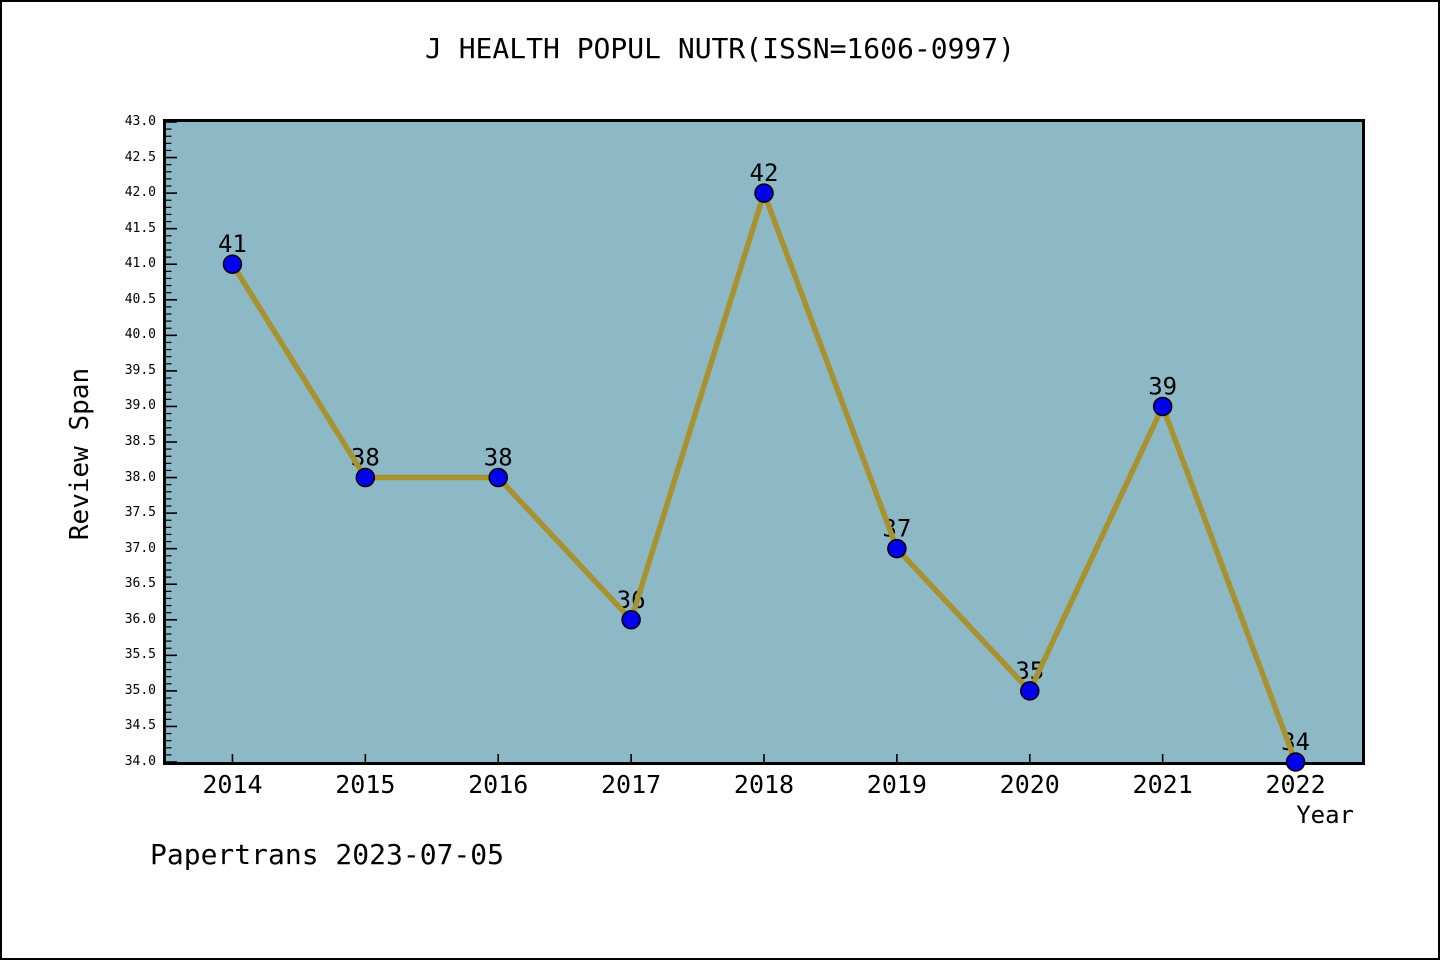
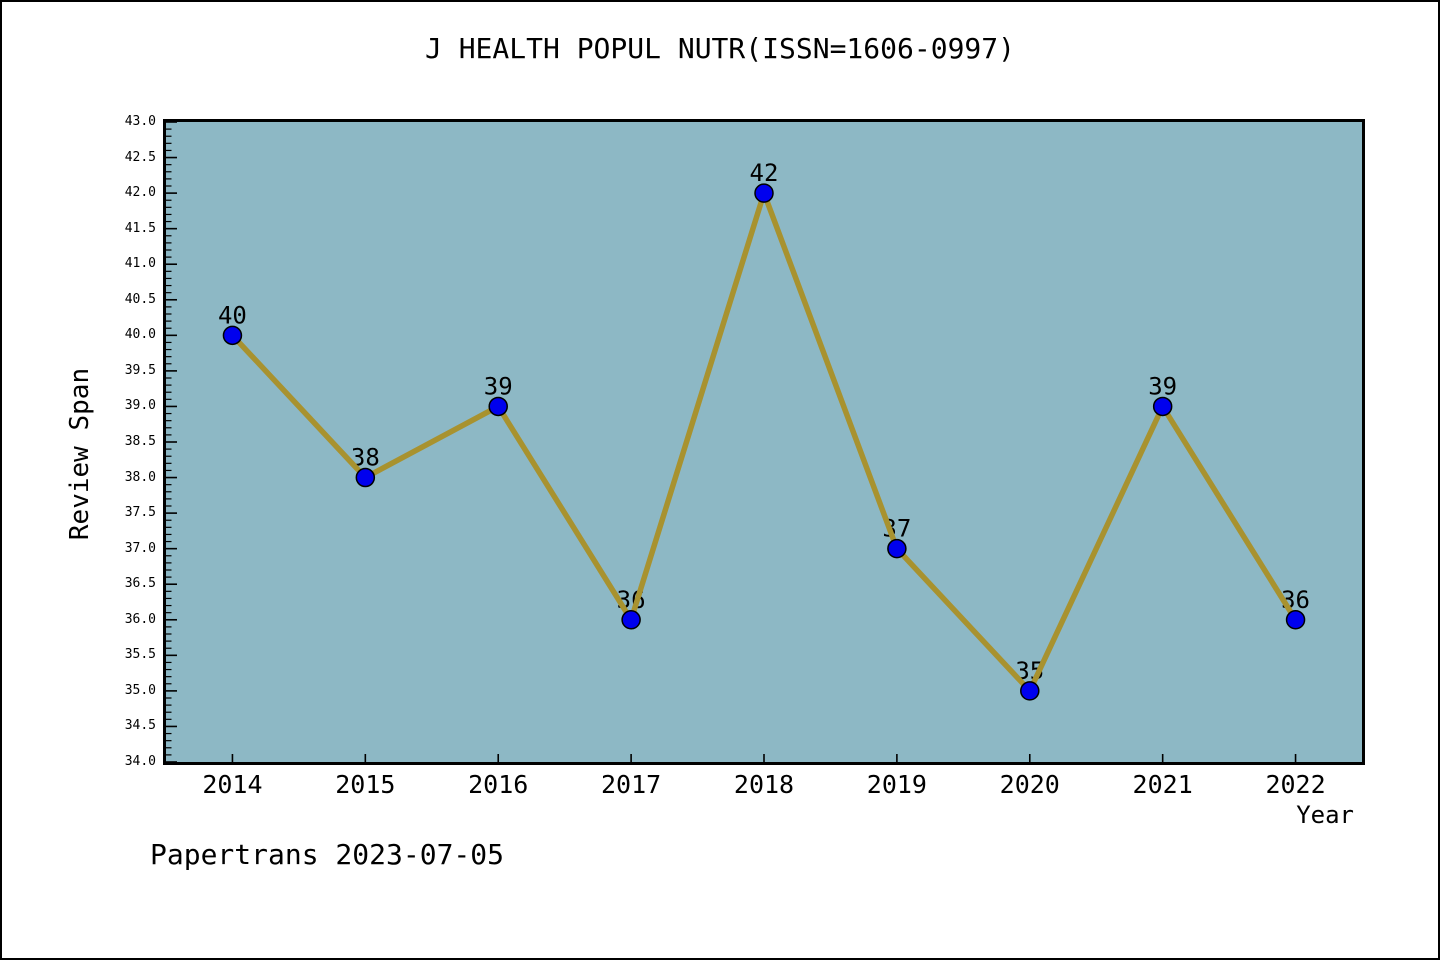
2014: 41 -> 40
2016: 38 -> 39
2022: 34 -> 36
